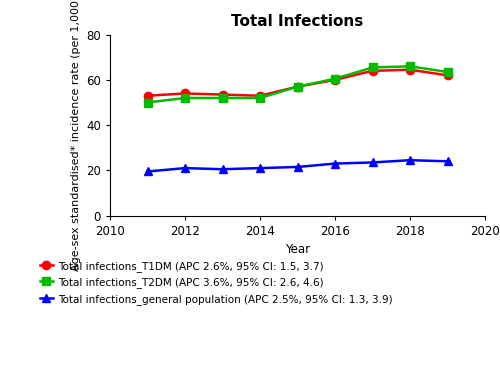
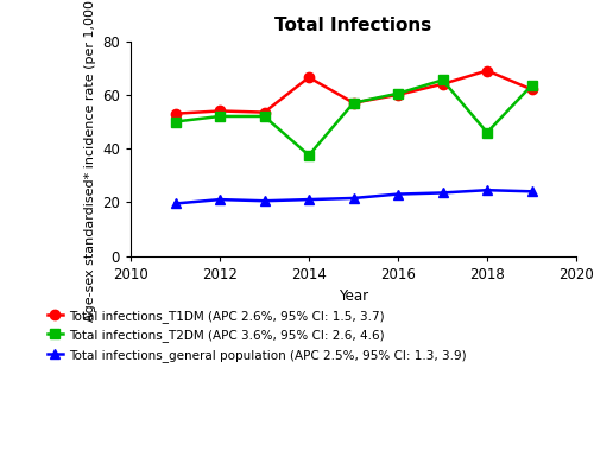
Total infections_T1DM (APC 2.6%, 95% CI: 1.5, 3.7)/2014: 53.0 -> 66.5
Total infections_T2DM (APC 3.6%, 95% CI: 2.6, 4.6)/2014: 52.0 -> 37.5
Total infections_T1DM (APC 2.6%, 95% CI: 1.5, 3.7)/2018: 64.5 -> 69.0
Total infections_T2DM (APC 3.6%, 95% CI: 2.6, 4.6)/2018: 66.0 -> 46.0
